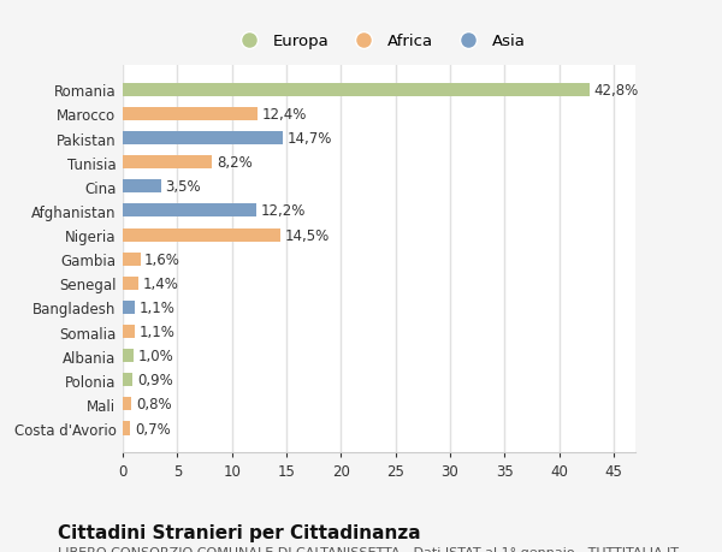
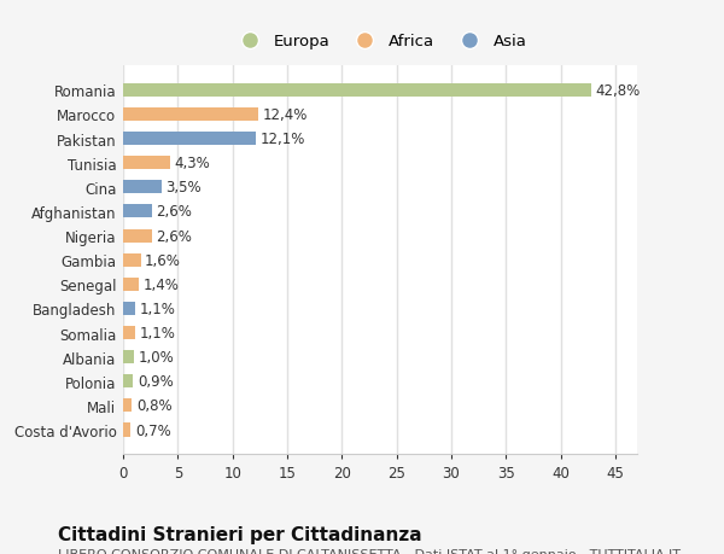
Pakistan: 14,7% -> 12,1%
Tunisia: 8,2% -> 4,3%
Afghanistan: 12,2% -> 2,6%
Nigeria: 14,5% -> 2,6%
